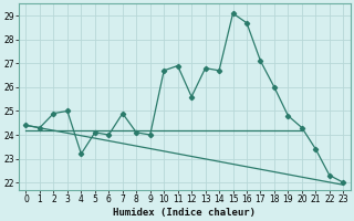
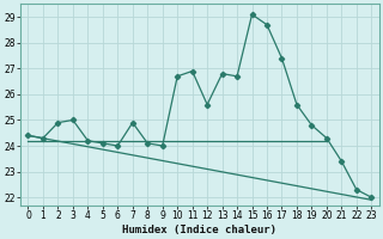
4: 23.2 -> 24.2
17: 27.1 -> 27.4
18: 26.0 -> 25.6
